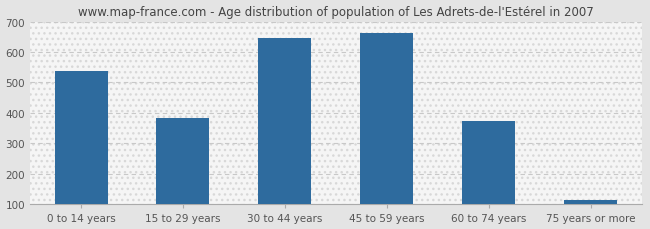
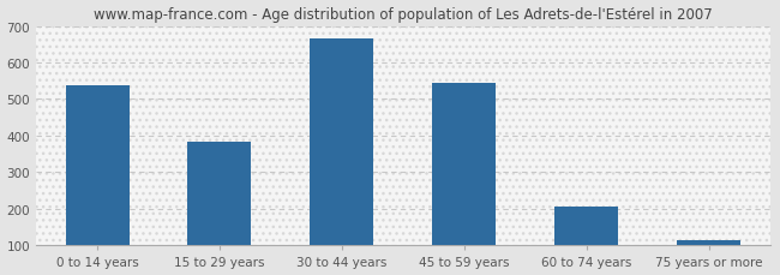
30 to 44 years: 646 -> 665
45 to 59 years: 663 -> 545
60 to 74 years: 372 -> 205
